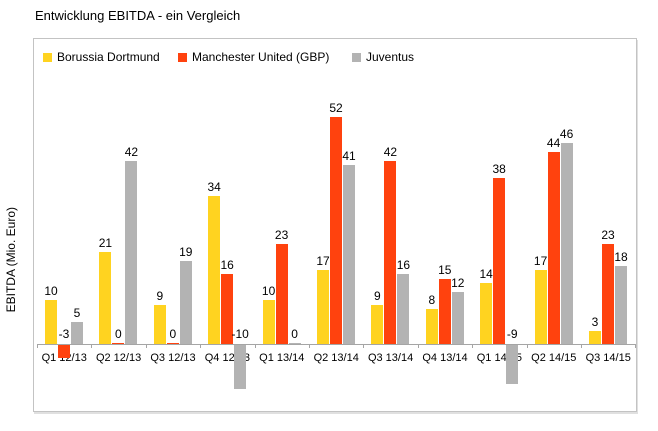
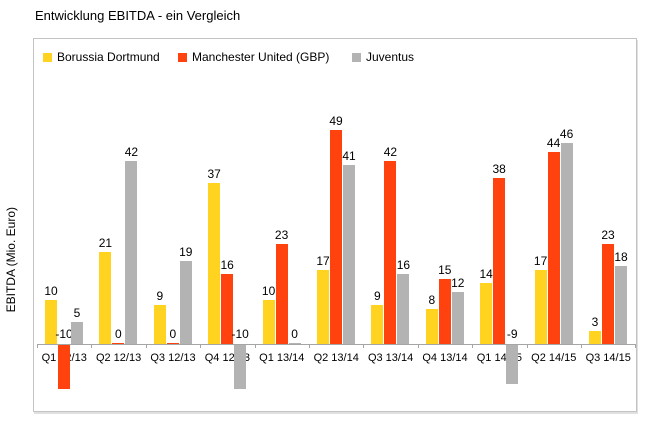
Manchester United (GBP)/Q1 12/13: -3 -> -10
Borussia Dortmund/Q4 12/13: 34 -> 37
Manchester United (GBP)/Q2 13/14: 52 -> 49
